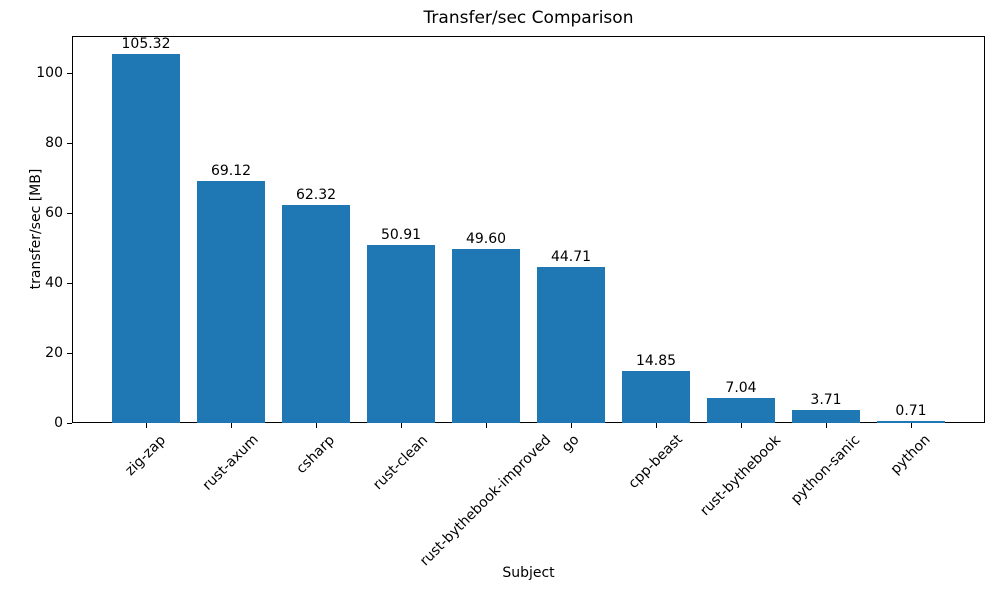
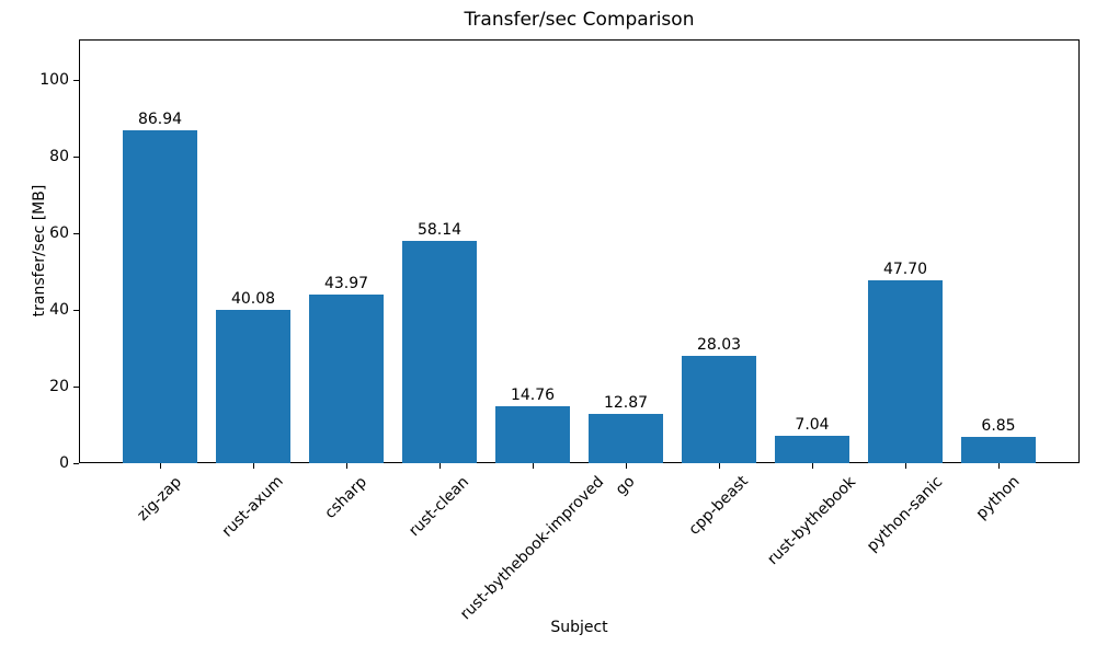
zig-zap: 105.32 -> 86.94
rust-axum: 69.12 -> 40.08
csharp: 62.32 -> 43.97
rust-clean: 50.91 -> 58.14
rust-bythebook-improved: 49.60 -> 14.76
go: 44.71 -> 12.87
cpp-beast: 14.85 -> 28.03
python-sanic: 3.71 -> 47.70
python: 0.71 -> 6.85
